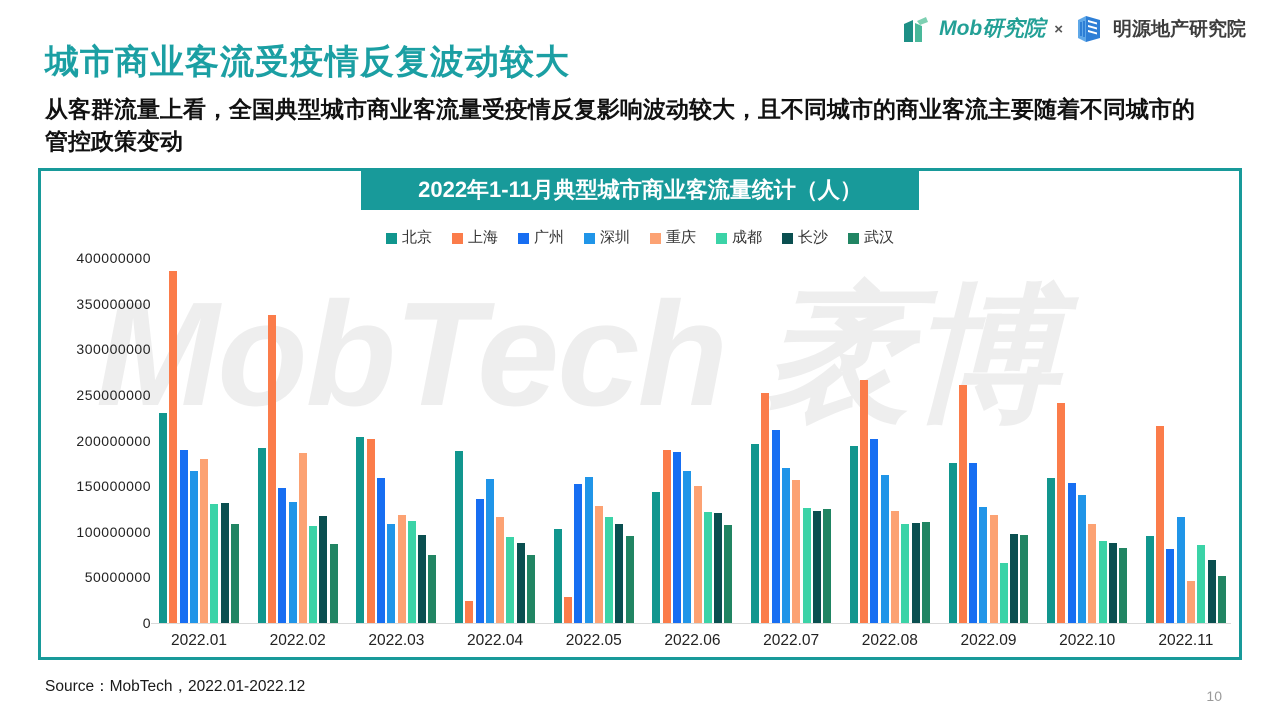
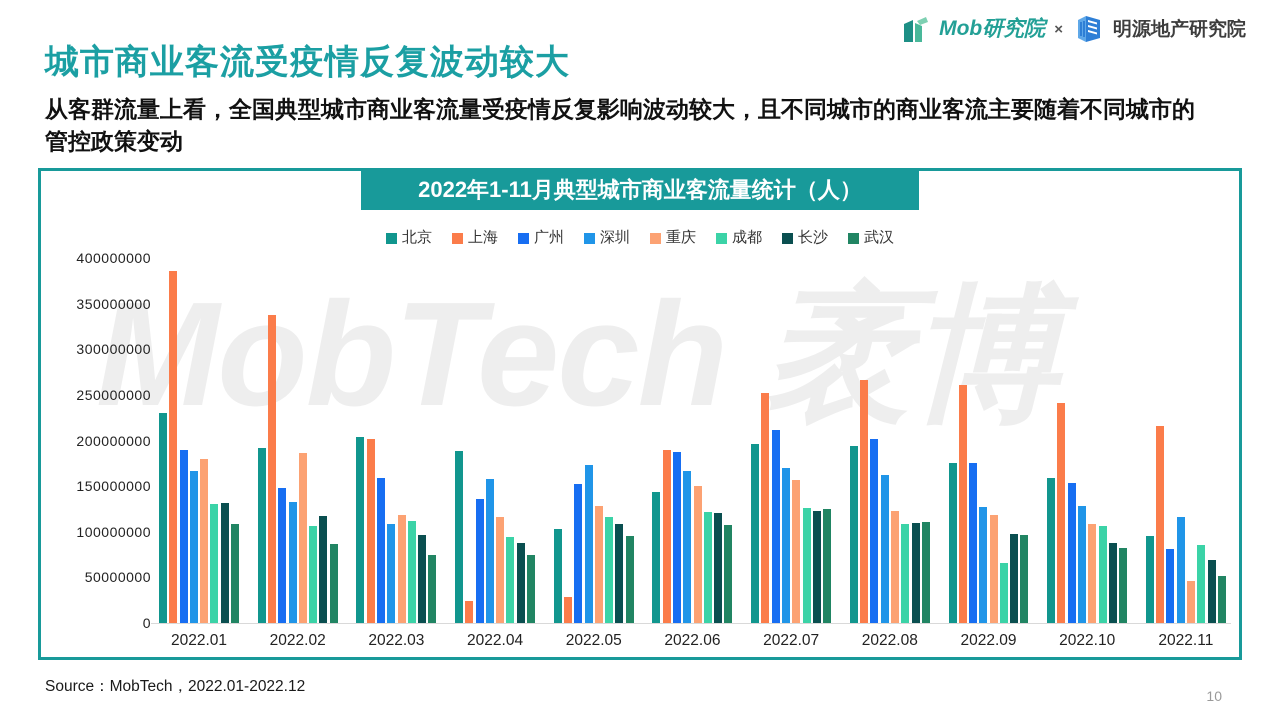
深圳/2022.05: 160000000 -> 170000000
深圳/2022.10: 140000000 -> 130000000
成都/2022.10: 90000000 -> 110000000
